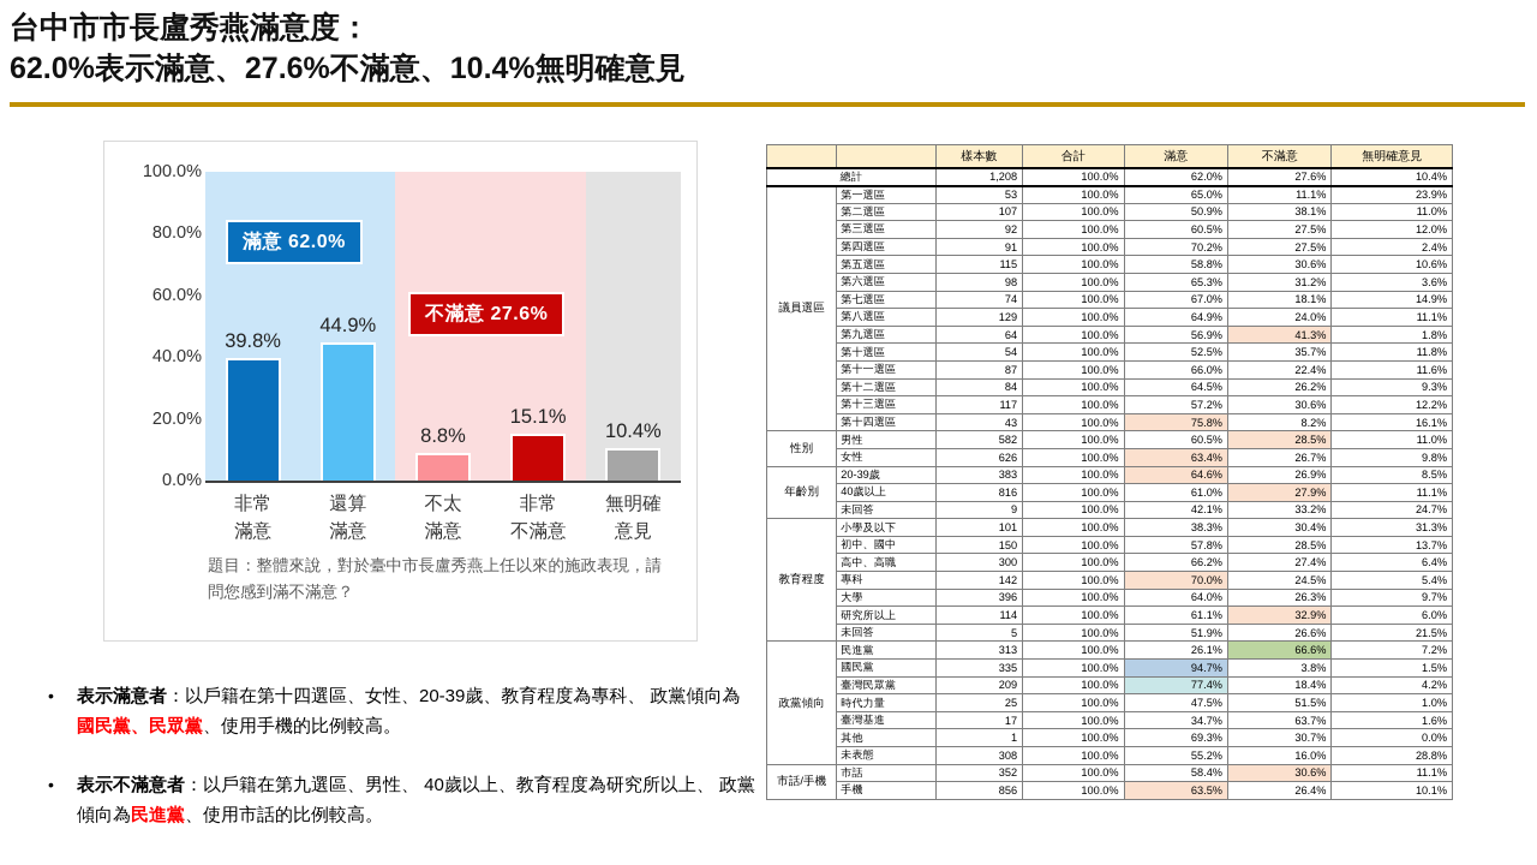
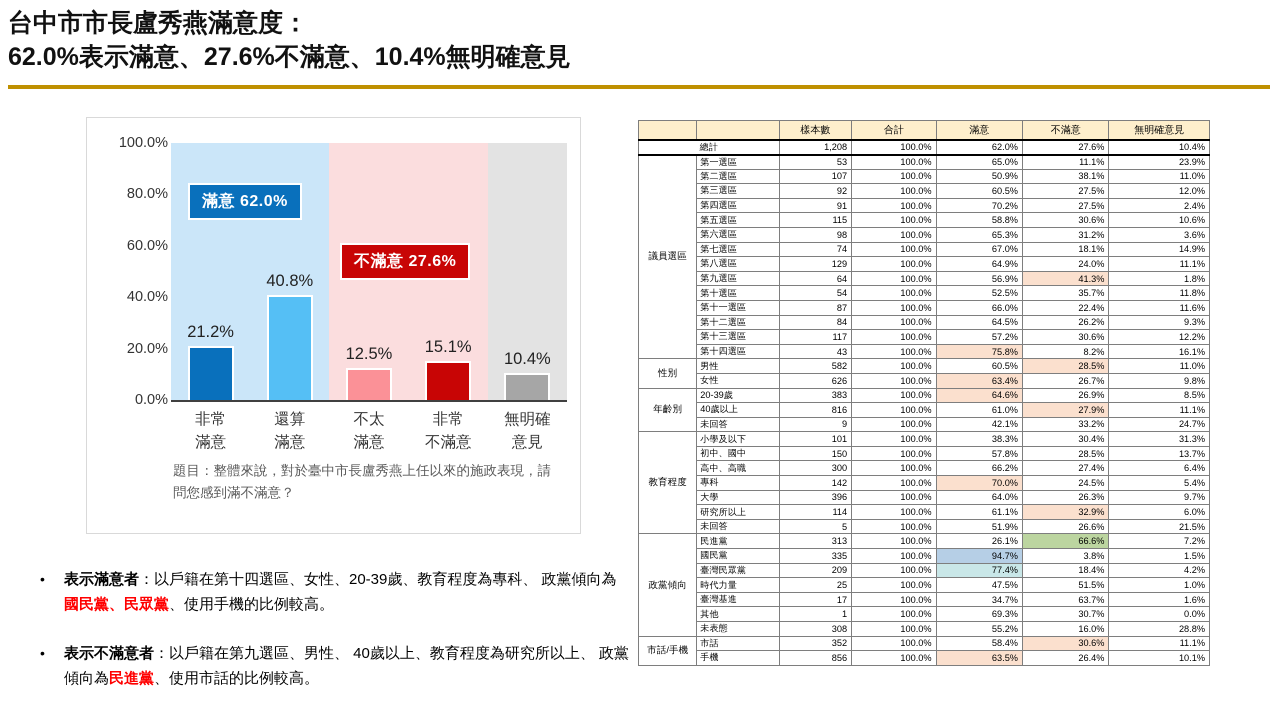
非常滿意: 39.8% -> 21.2%
還算滿意: 44.9% -> 40.8%
不太滿意: 8.8% -> 12.5%
